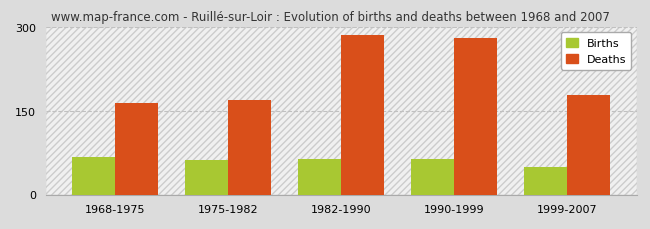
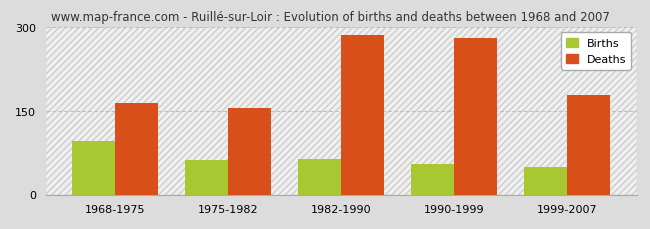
Births/1968-1975: 67 -> 96
Deaths/1975-1982: 168 -> 154
Births/1990-1999: 64 -> 54
